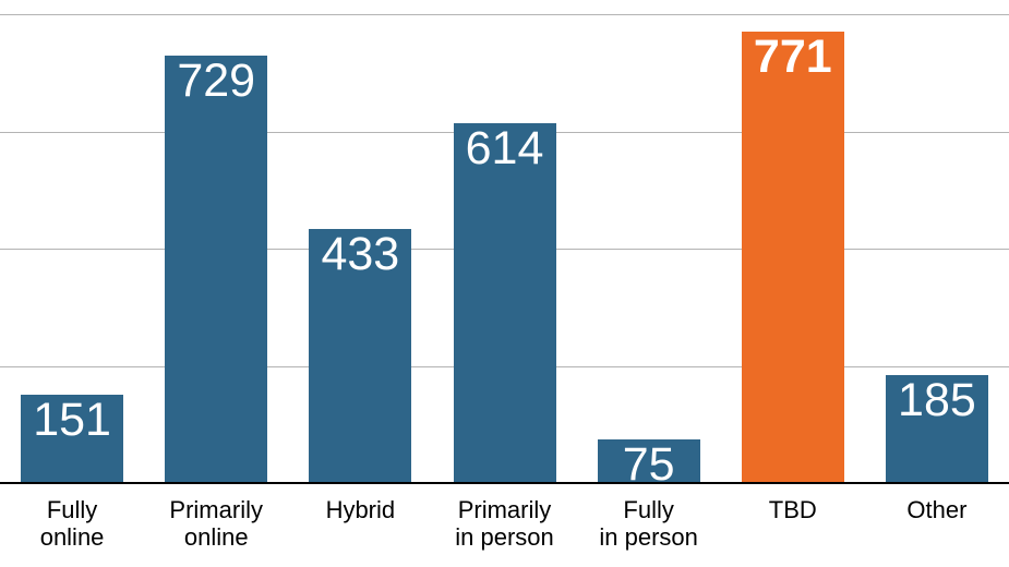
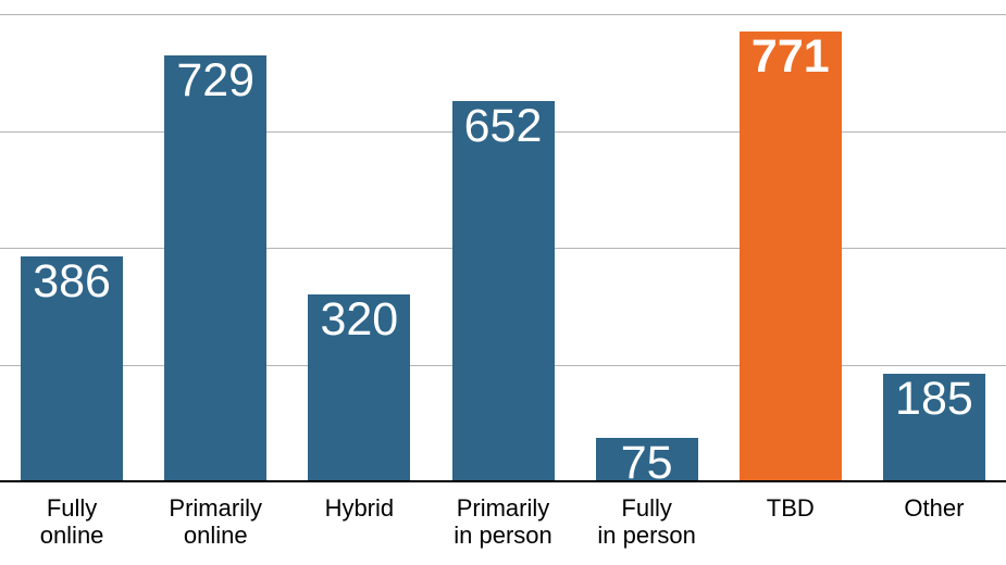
Fully online: 151 -> 386
Hybrid: 433 -> 320
Primarily in person: 614 -> 652
